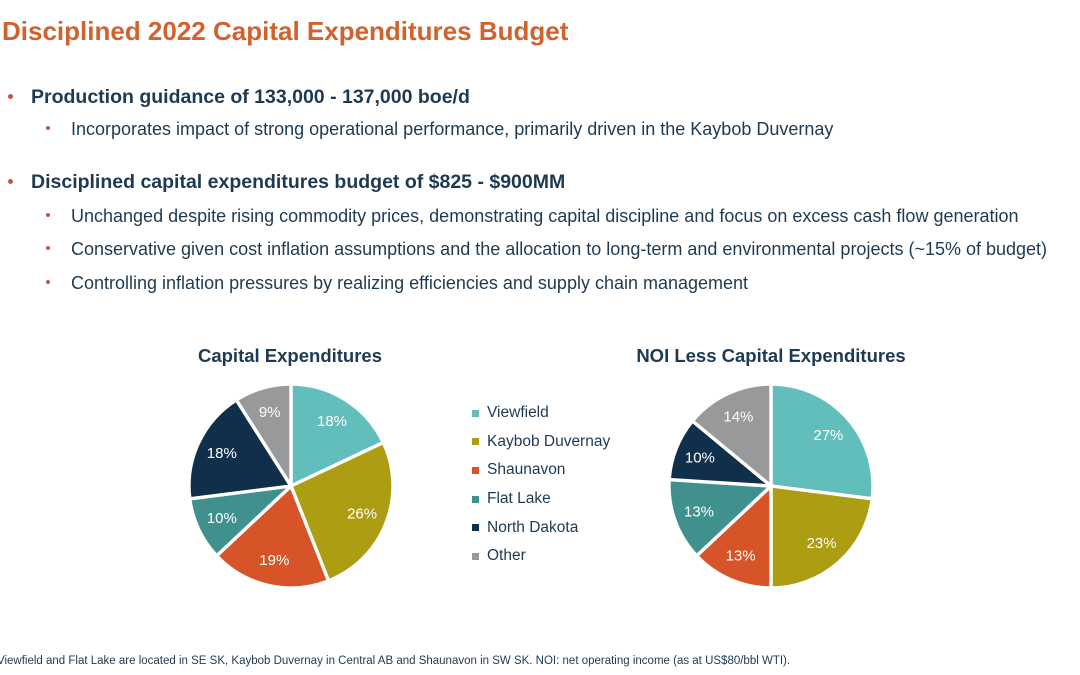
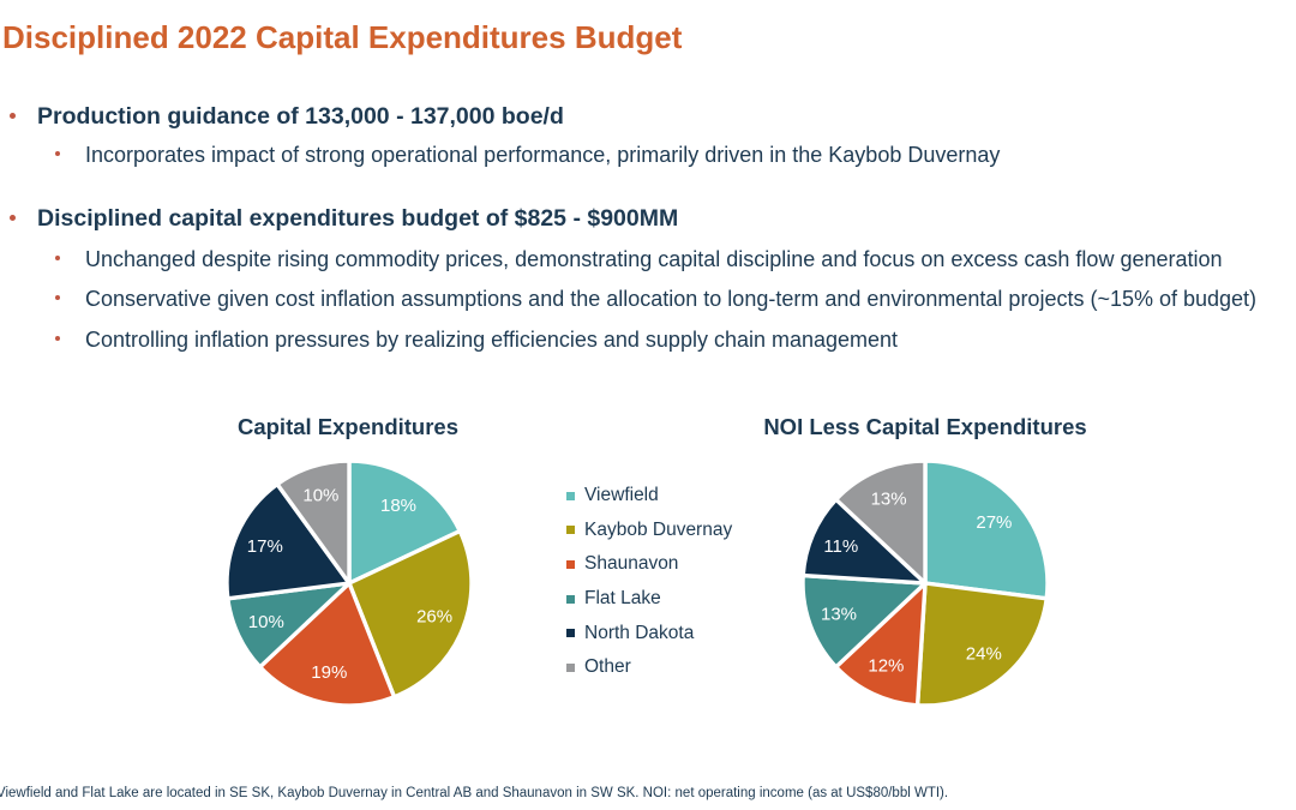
Capital Expenditures/North Dakota: 18% -> 17%
Capital Expenditures/Other: 9% -> 10%
NOI Less Capital Expenditures/Kaybob Duvernay: 23% -> 24%
NOI Less Capital Expenditures/Shaunavon: 13% -> 12%
NOI Less Capital Expenditures/North Dakota: 10% -> 11%
NOI Less Capital Expenditures/Other: 14% -> 13%
